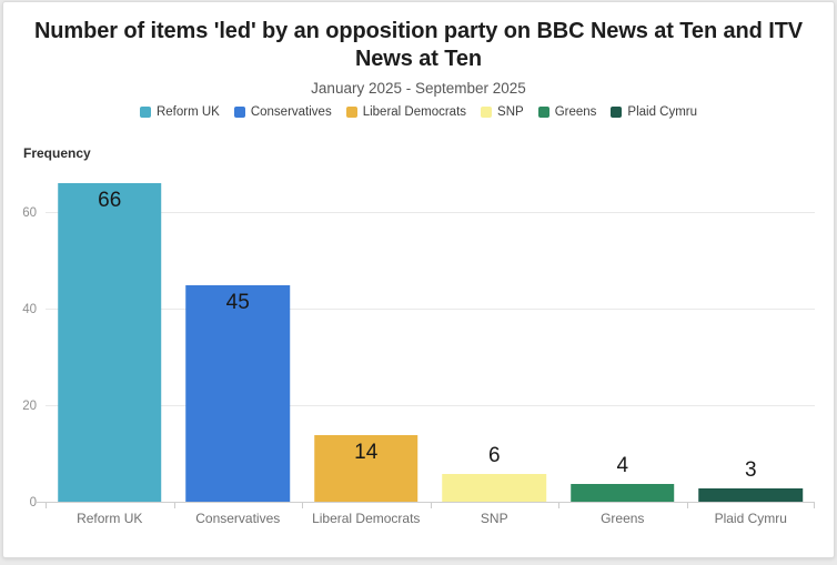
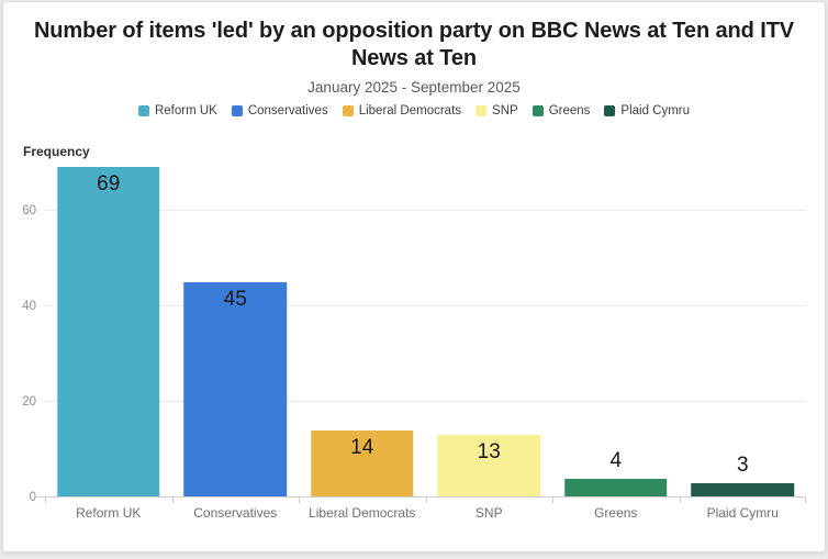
Reform UK: 66 -> 69
SNP: 6 -> 13
